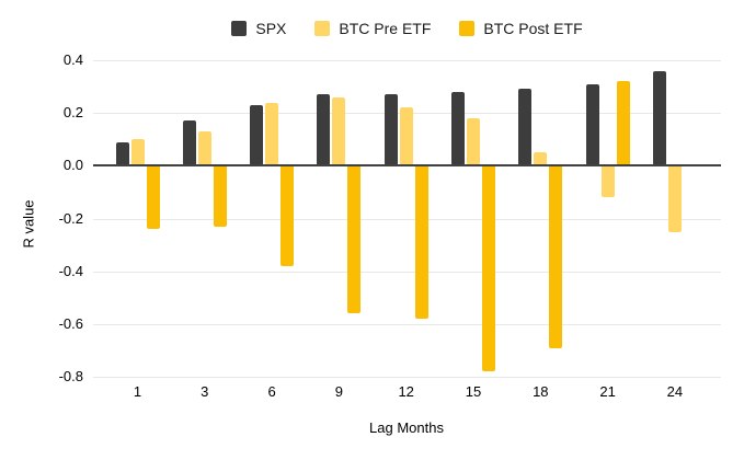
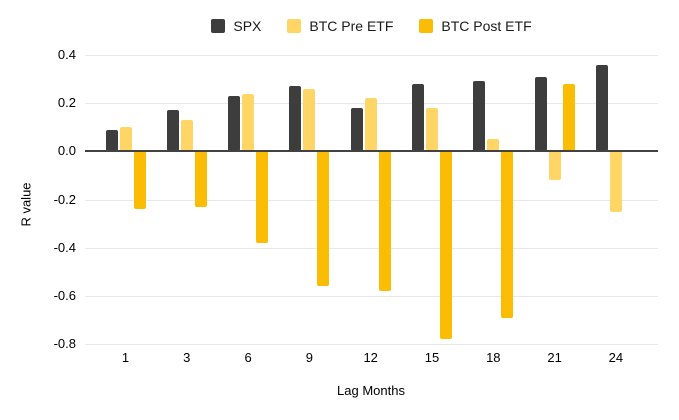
SPX/12: 0.27 -> 0.18
BTC Post ETF/21: 0.32 -> 0.28
